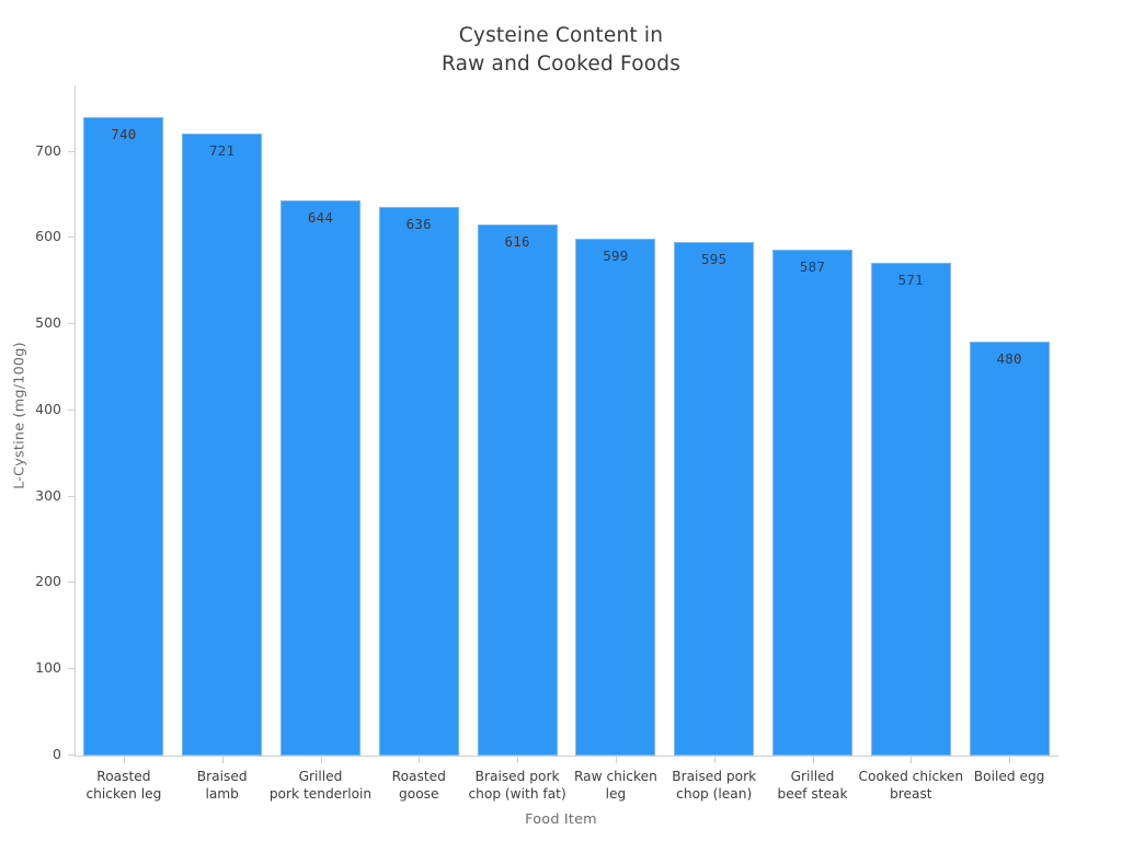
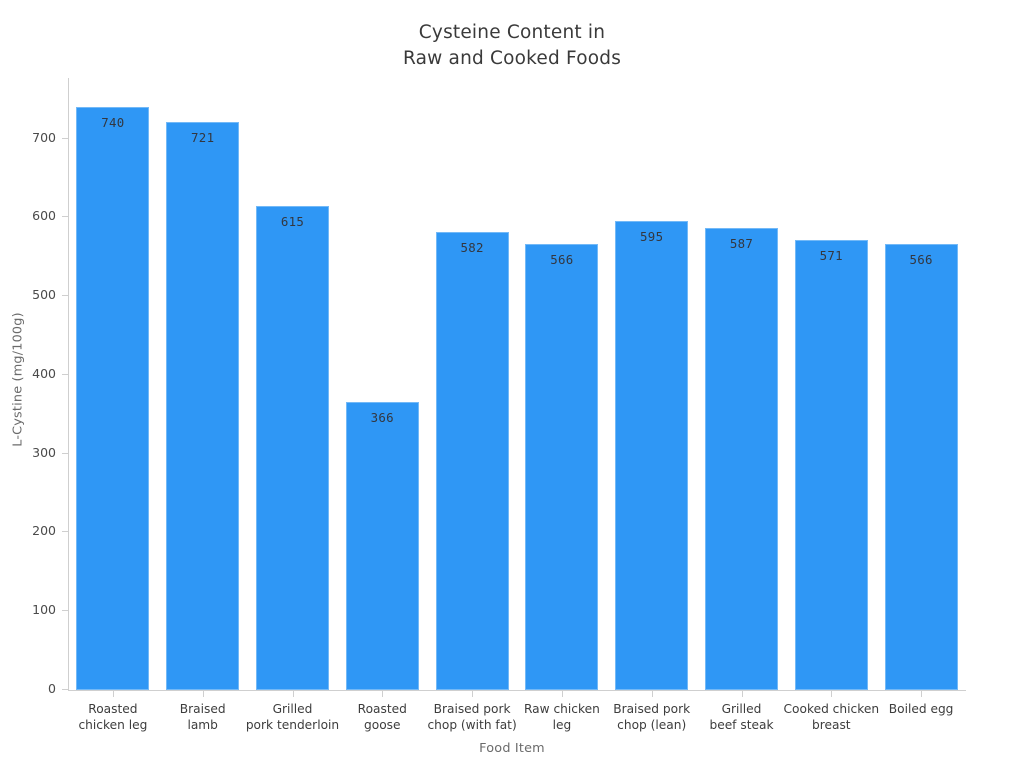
Grilled pork tenderloin: 644 -> 615
Roasted goose: 636 -> 366
Braised pork chop (with fat): 616 -> 582
Raw chicken leg: 599 -> 566
Boiled egg: 480 -> 566
